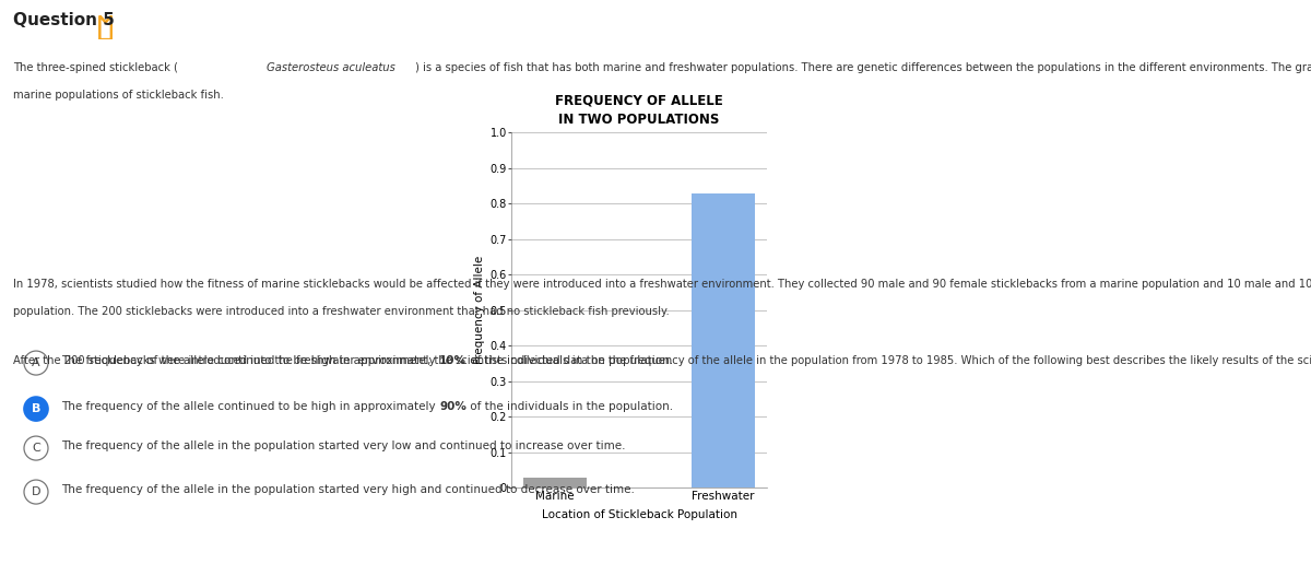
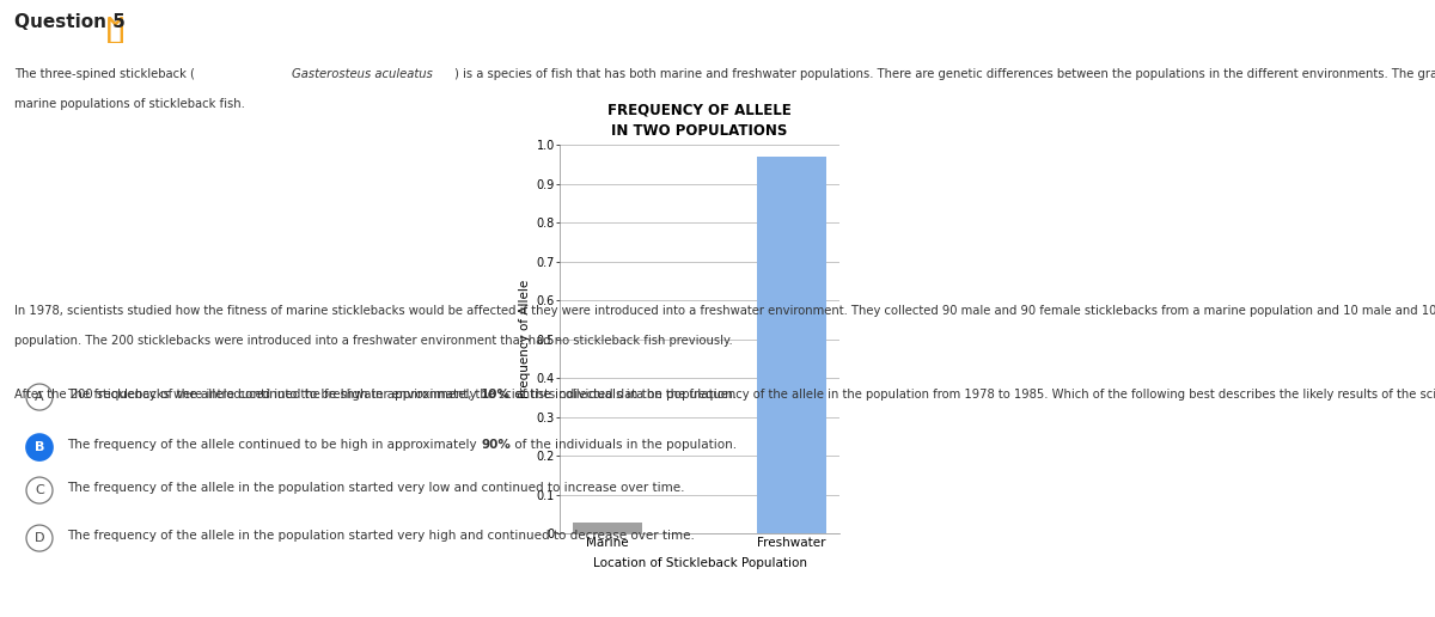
Freshwater: 0.83 -> 0.97
